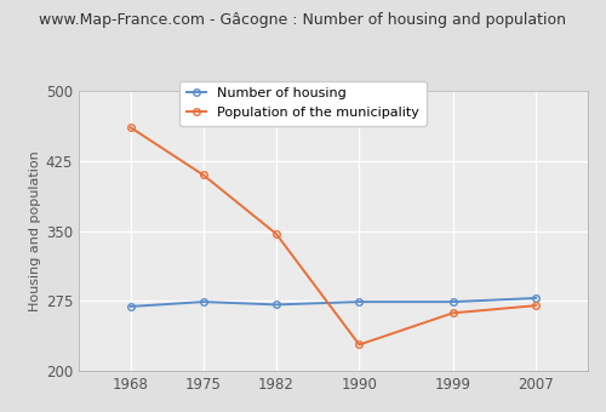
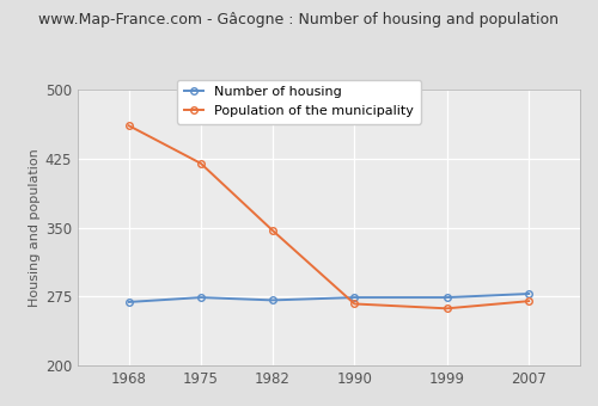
Population of the municipality/1975: 410 -> 420
Population of the municipality/1990: 228 -> 267
